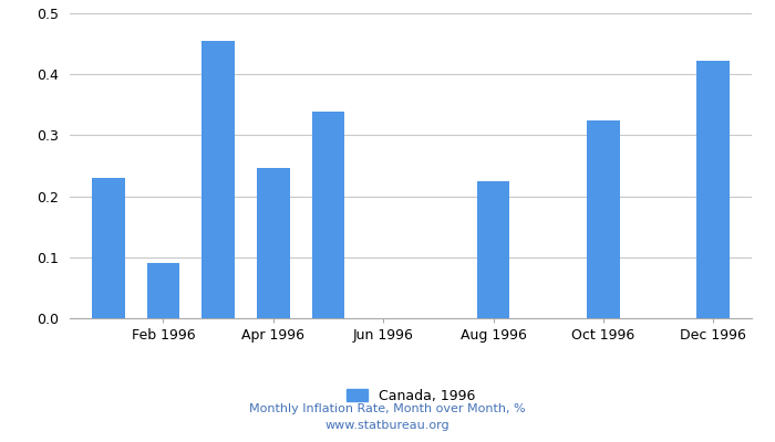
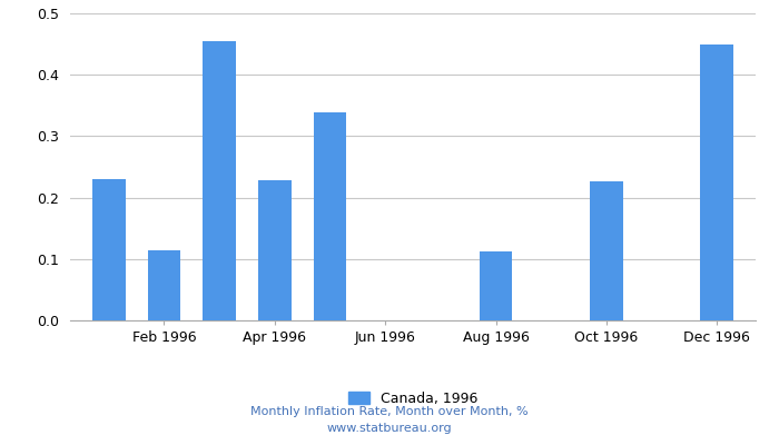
Feb 1996: 0.090 -> 0.115
Apr 1996: 0.246 -> 0.228
Aug 1996: 0.224 -> 0.113
Oct 1996: 0.324 -> 0.226
Dec 1996: 0.422 -> 0.449
